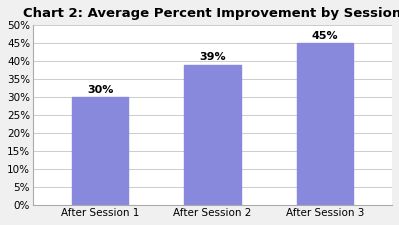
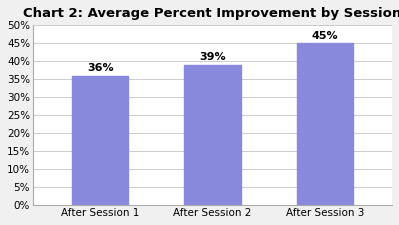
After Session 1: 30% -> 36%
